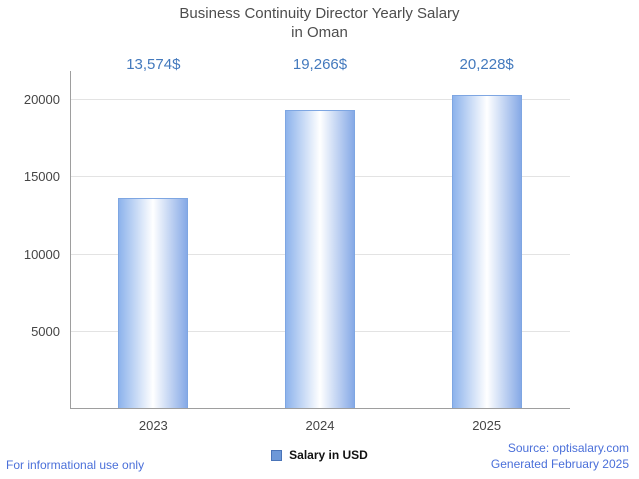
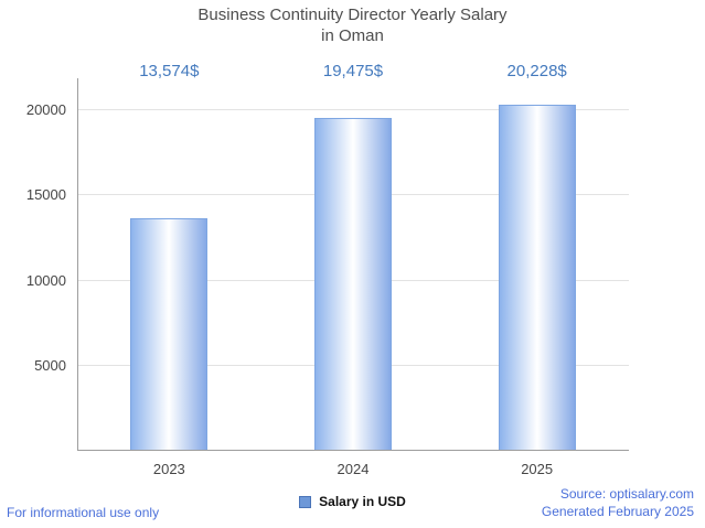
2024: 19,266 -> 19,475
